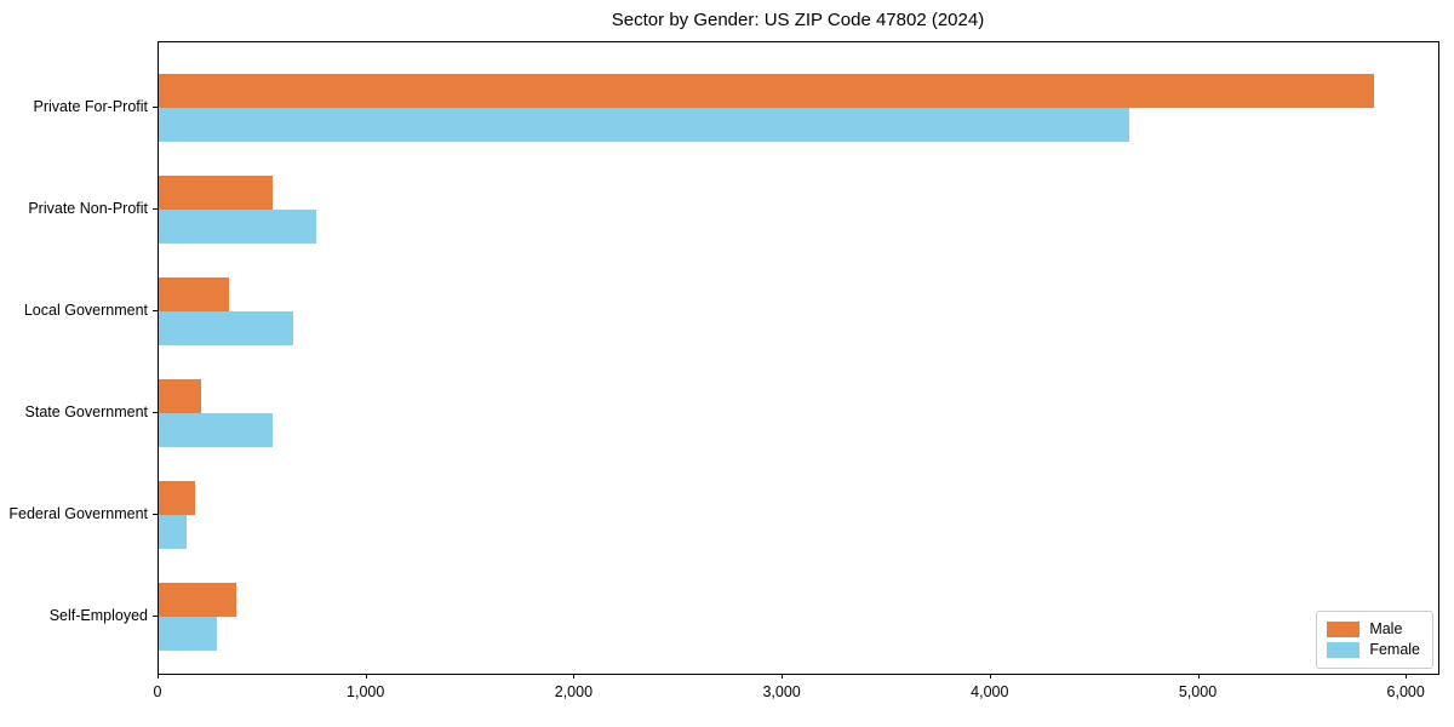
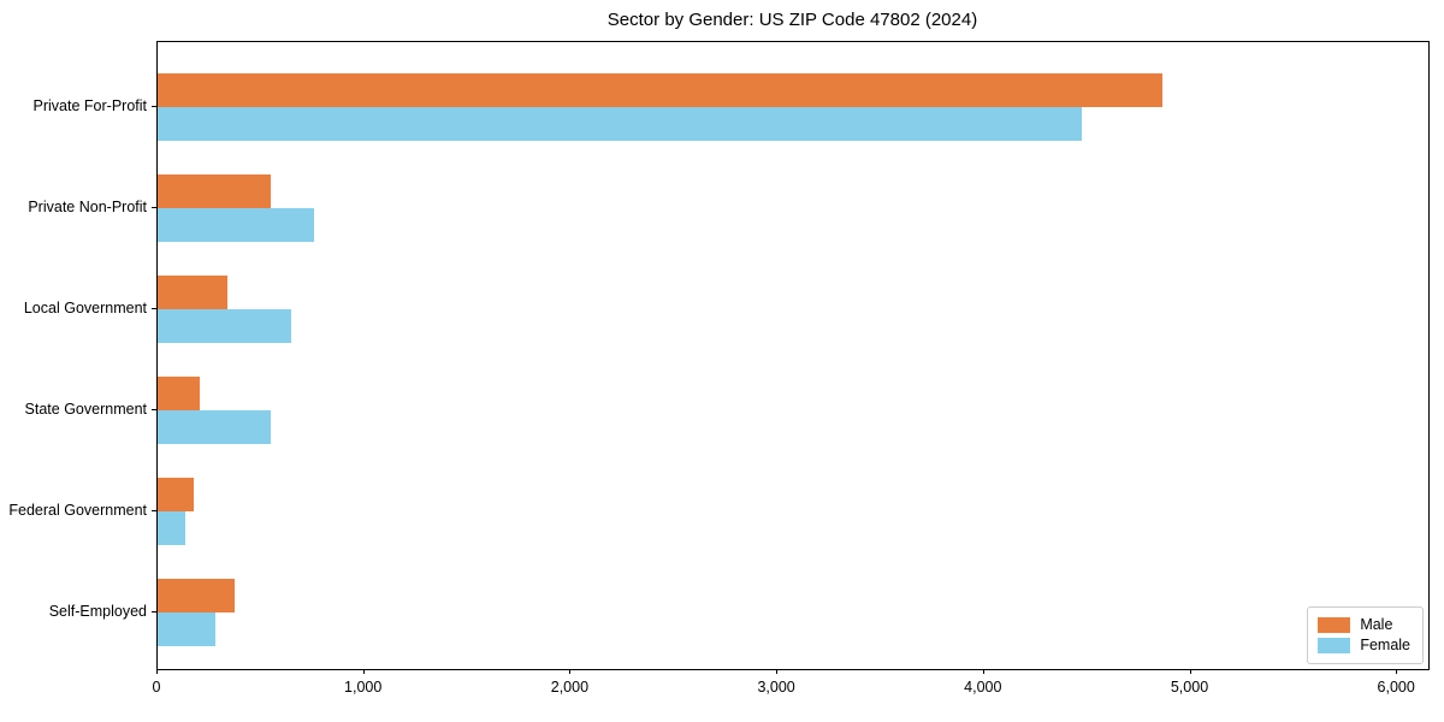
Male/Private For-Profit: 5840 -> 4860
Female/Private For-Profit: 4660 -> 4470
